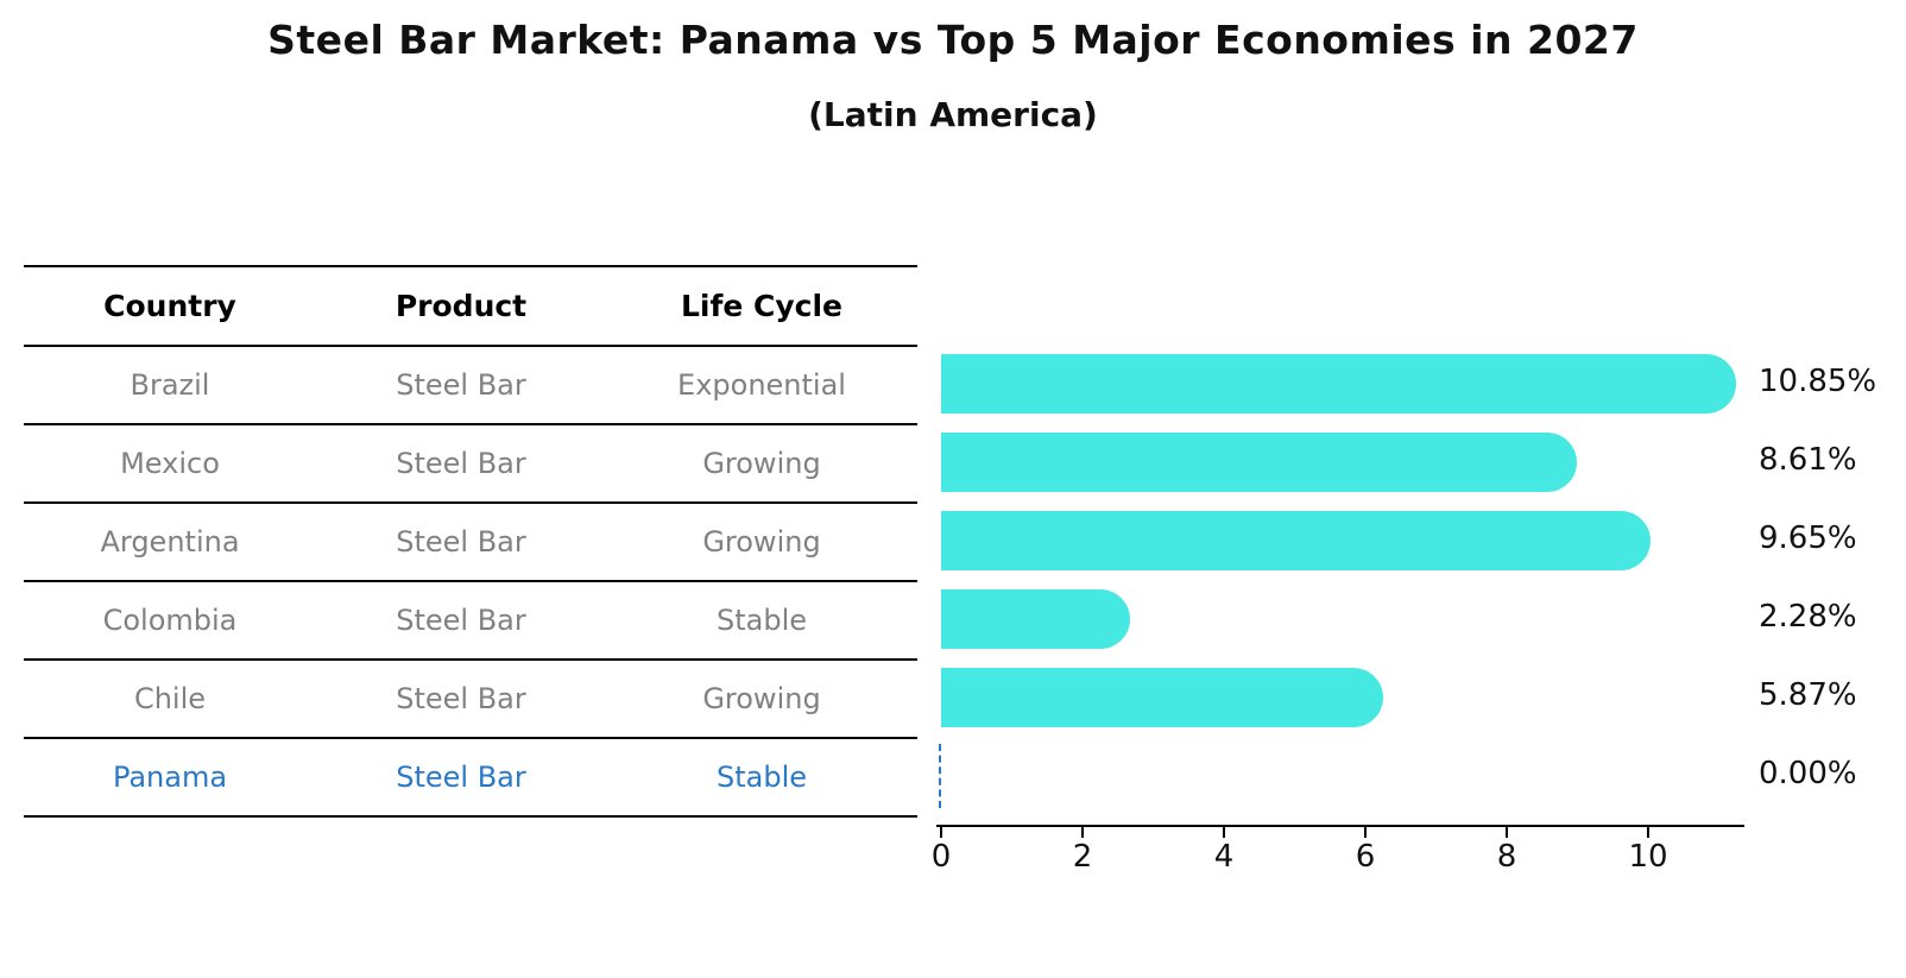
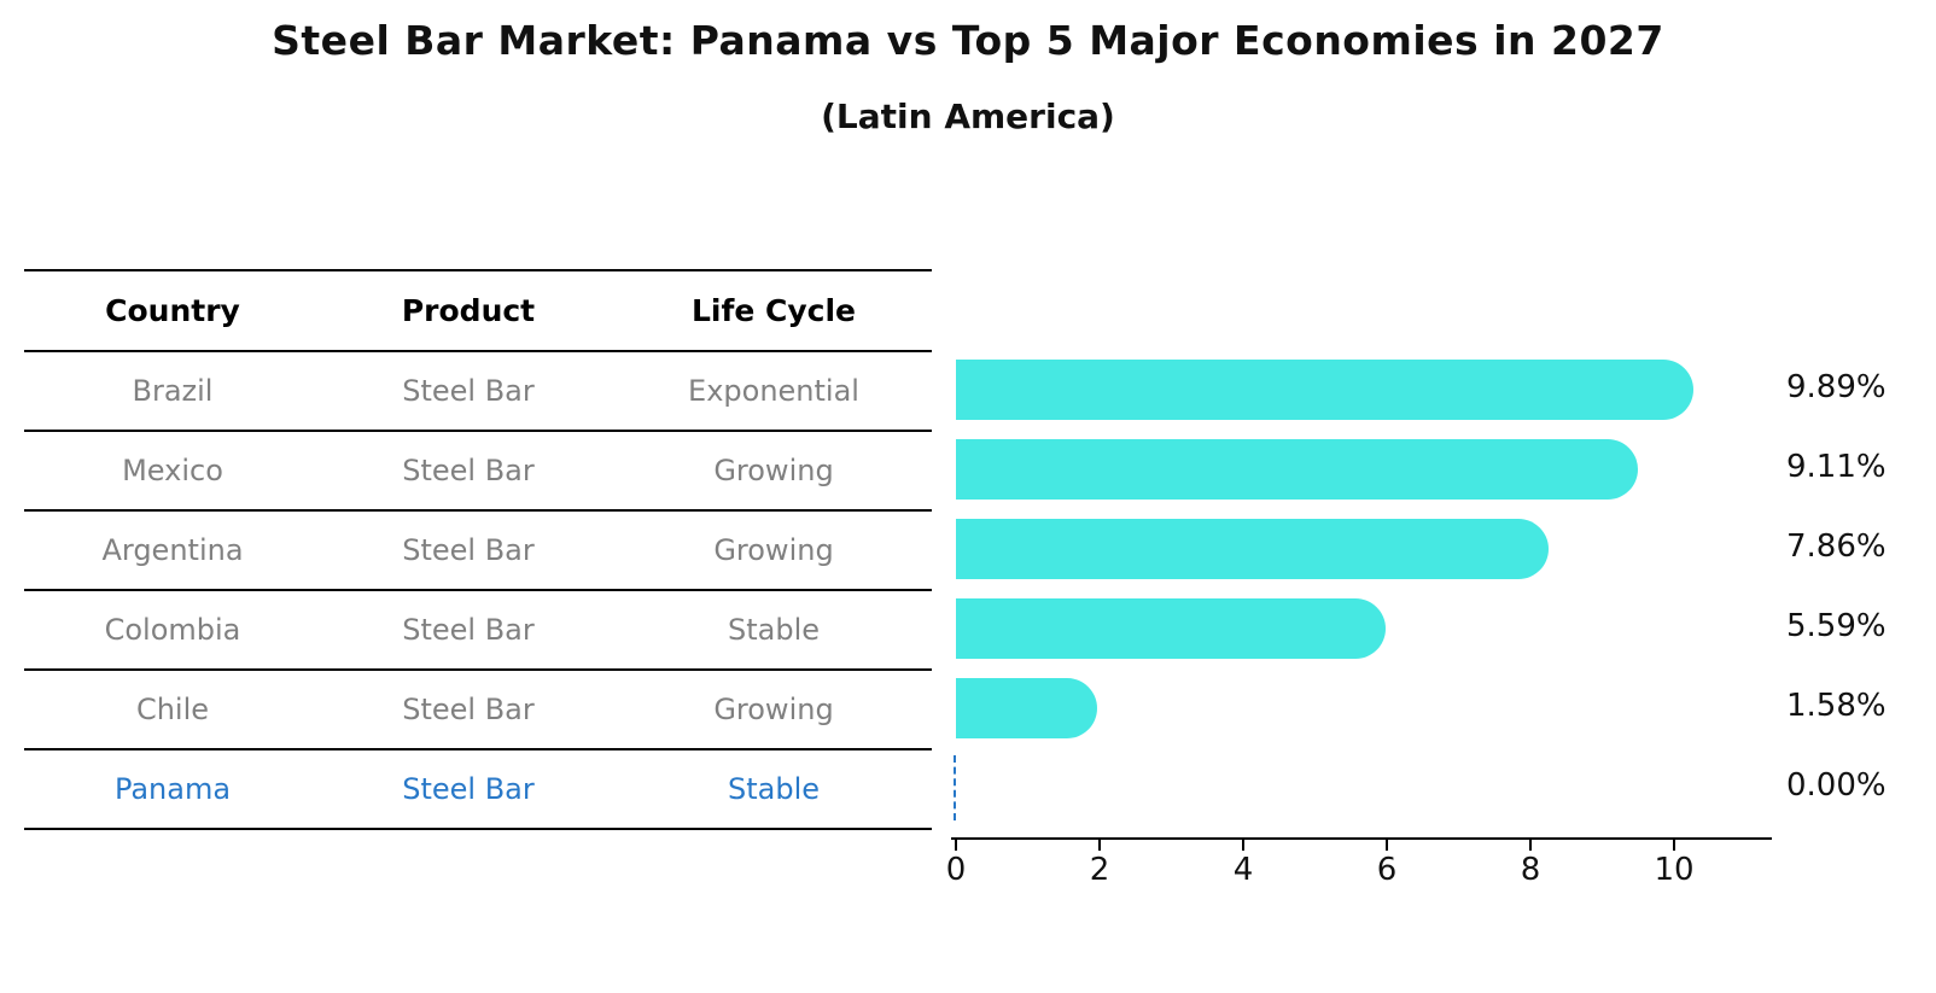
Brazil: 10.85% -> 9.89%
Mexico: 8.61% -> 9.11%
Argentina: 9.65% -> 7.86%
Colombia: 2.28% -> 5.59%
Chile: 5.87% -> 1.58%
